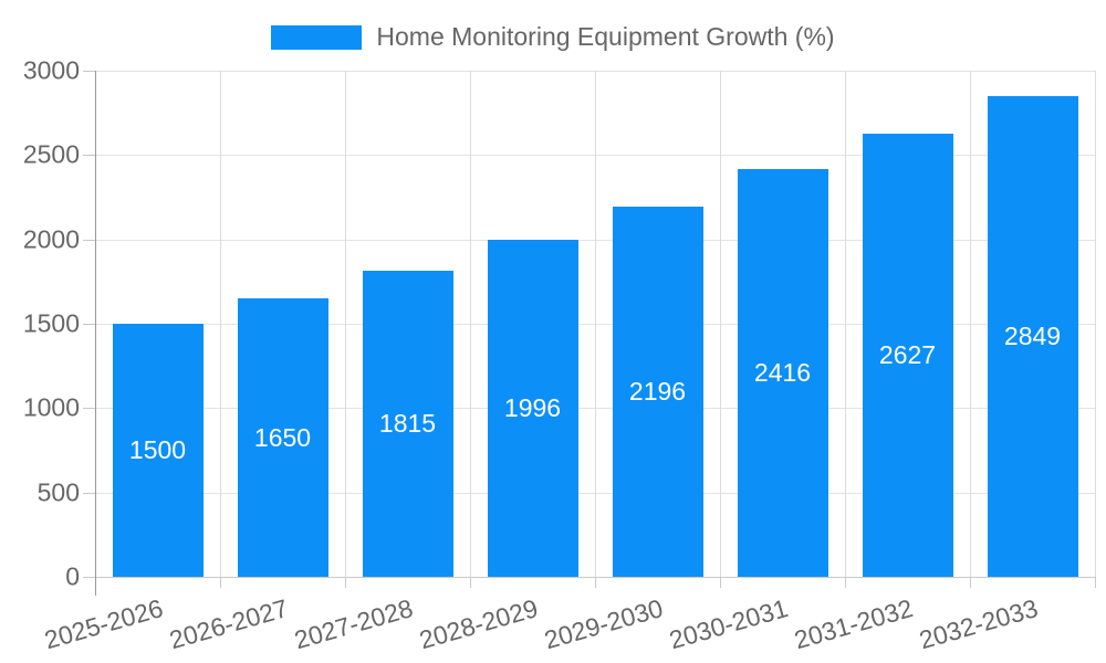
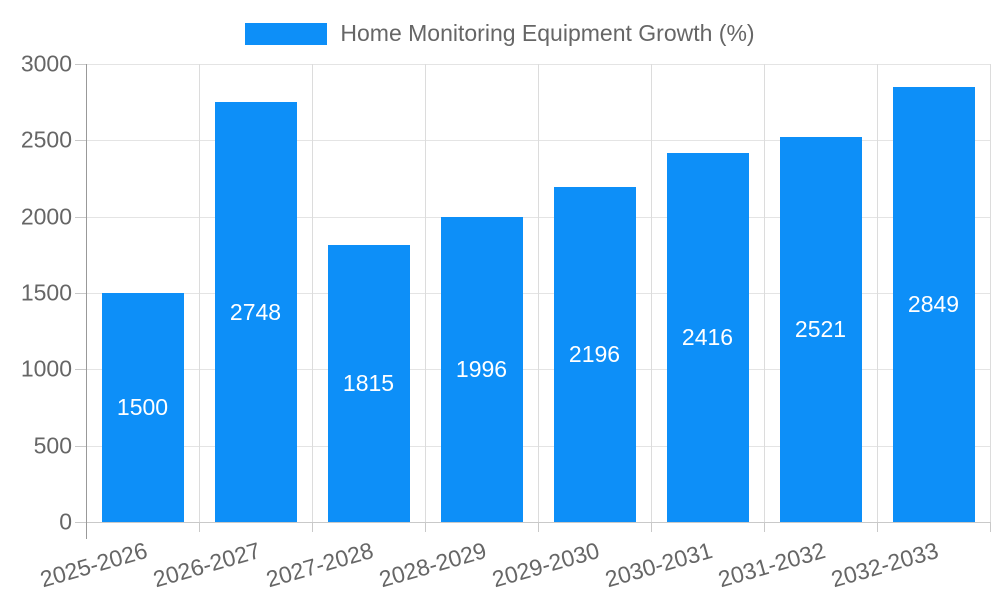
2026-2027: 1650 -> 2748
2031-2032: 2627 -> 2521
